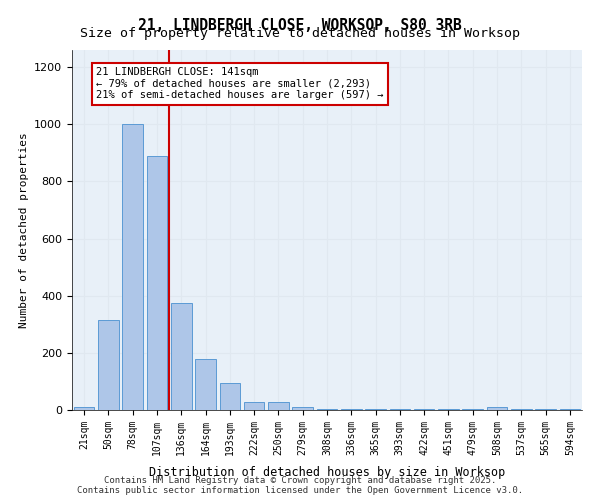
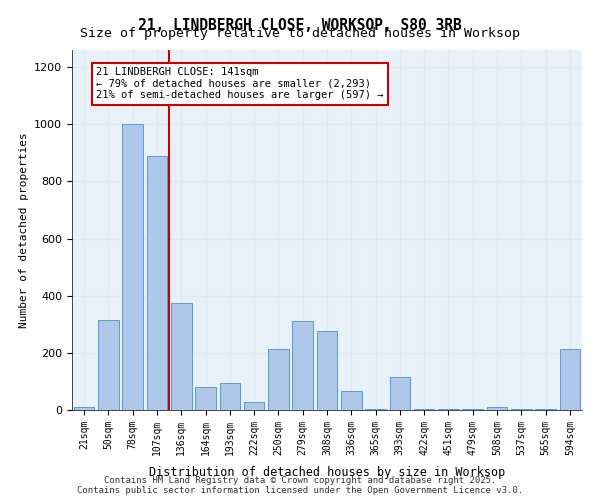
164sqm: 180 -> 80
250sqm: 27 -> 215
279sqm: 10 -> 310
308sqm: 5 -> 275
336sqm: 2 -> 65
393sqm: 2 -> 115
594sqm: 2 -> 215
